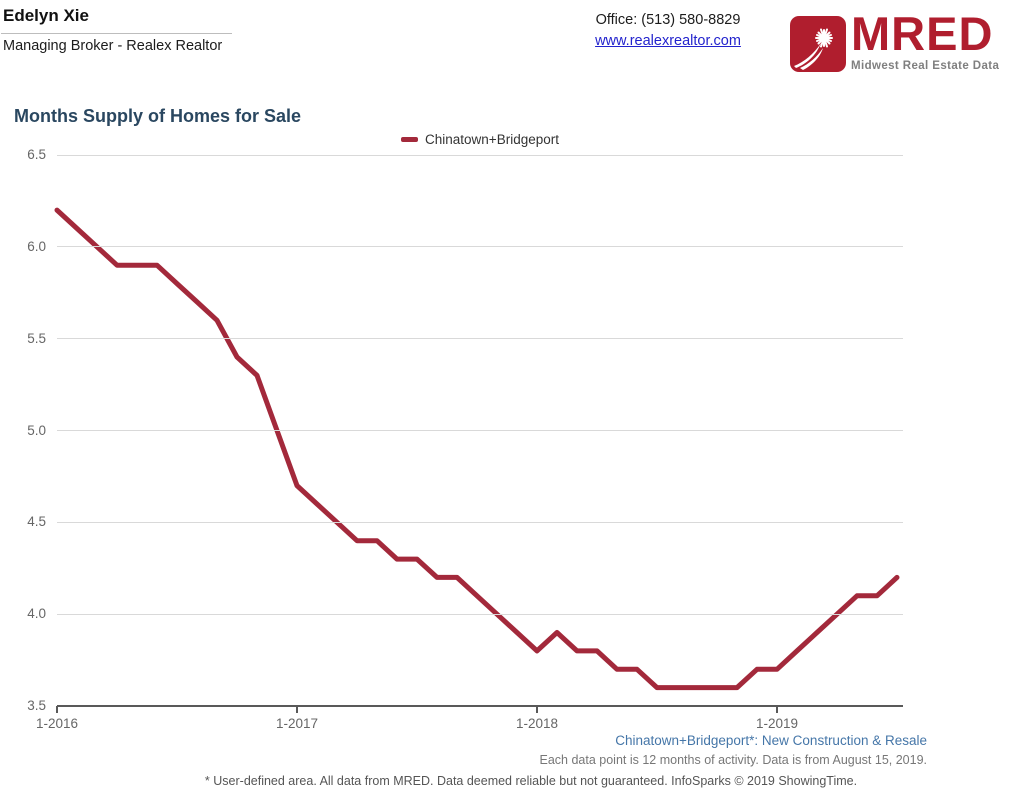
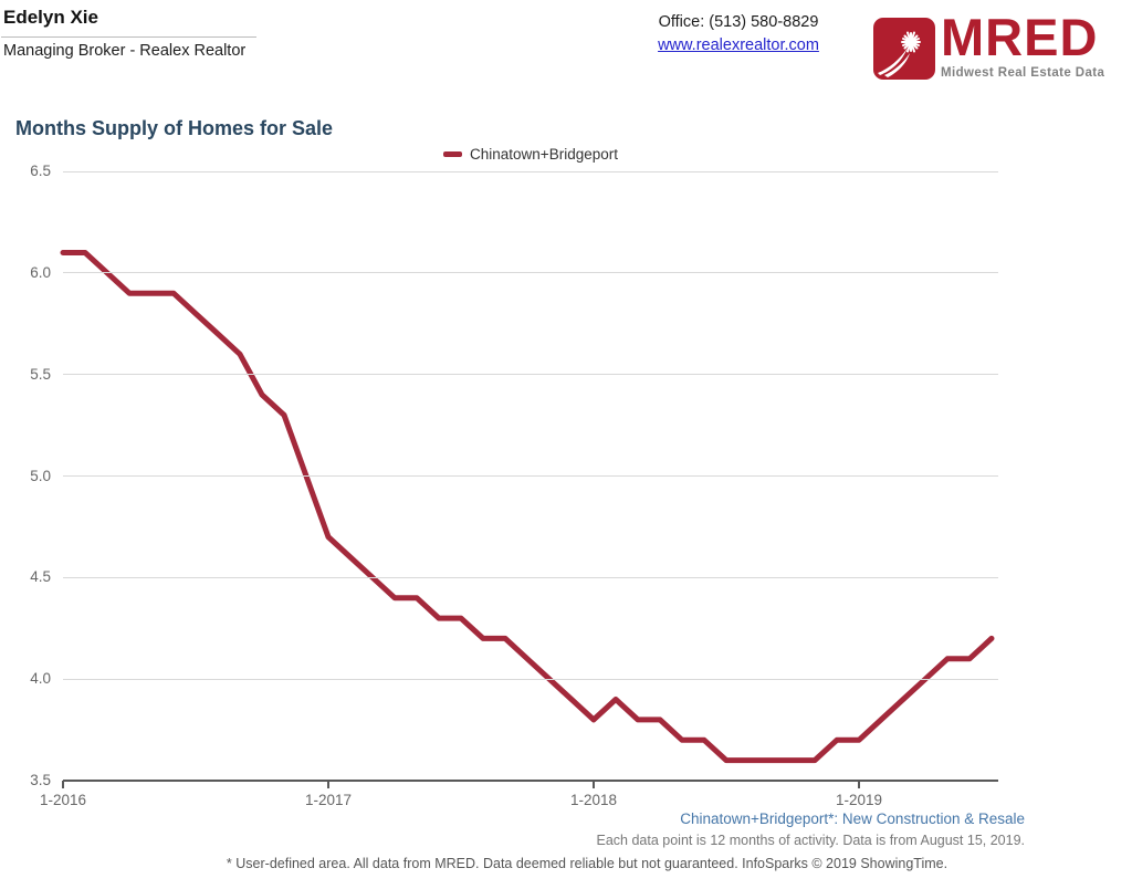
1-2016: 6.2 -> 6.1
